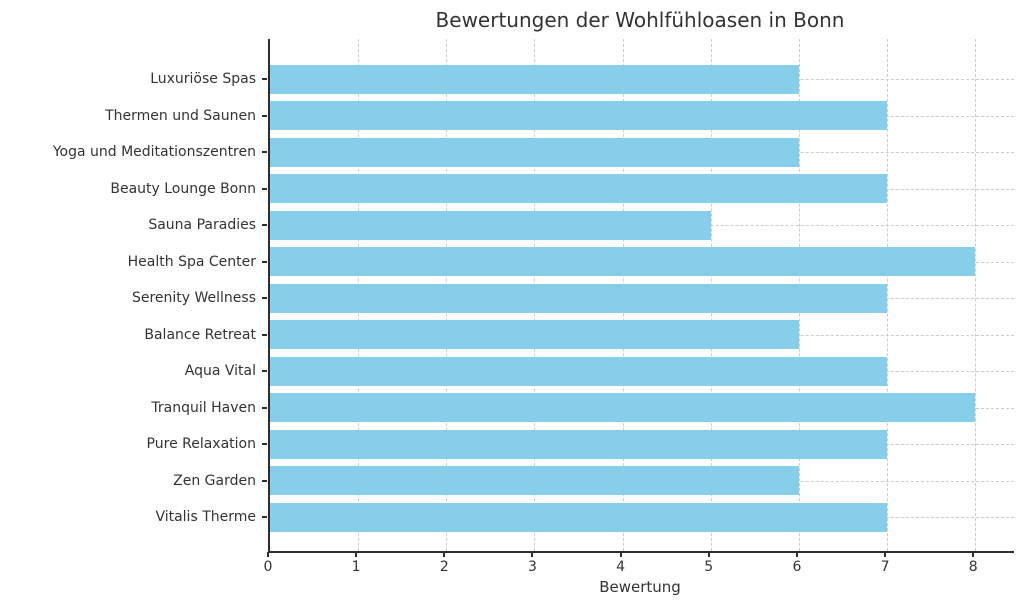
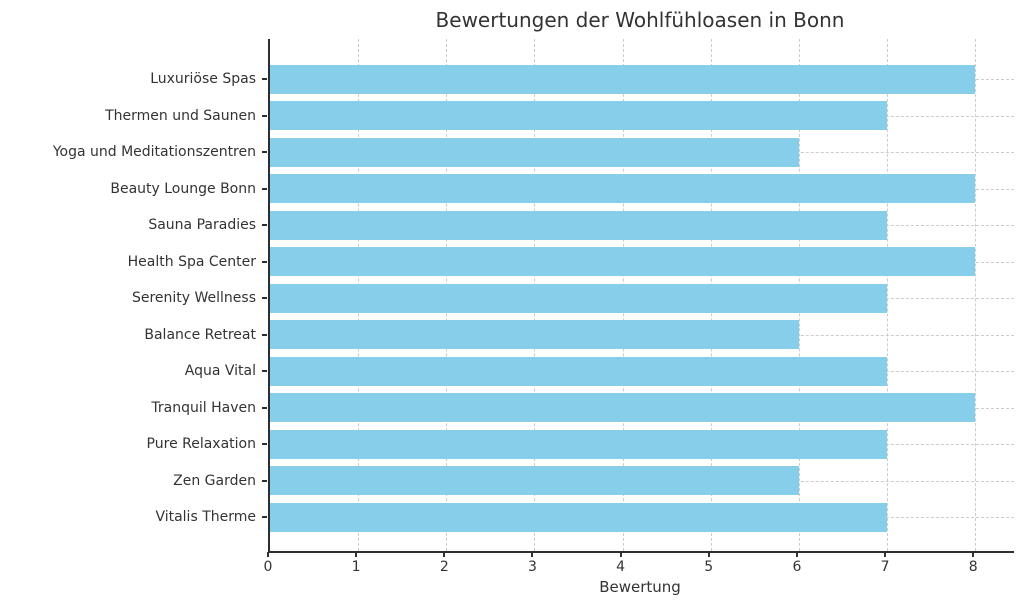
Luxuriöse Spas: 6 -> 8
Beauty Lounge Bonn: 7 -> 8
Sauna Paradies: 5 -> 7
